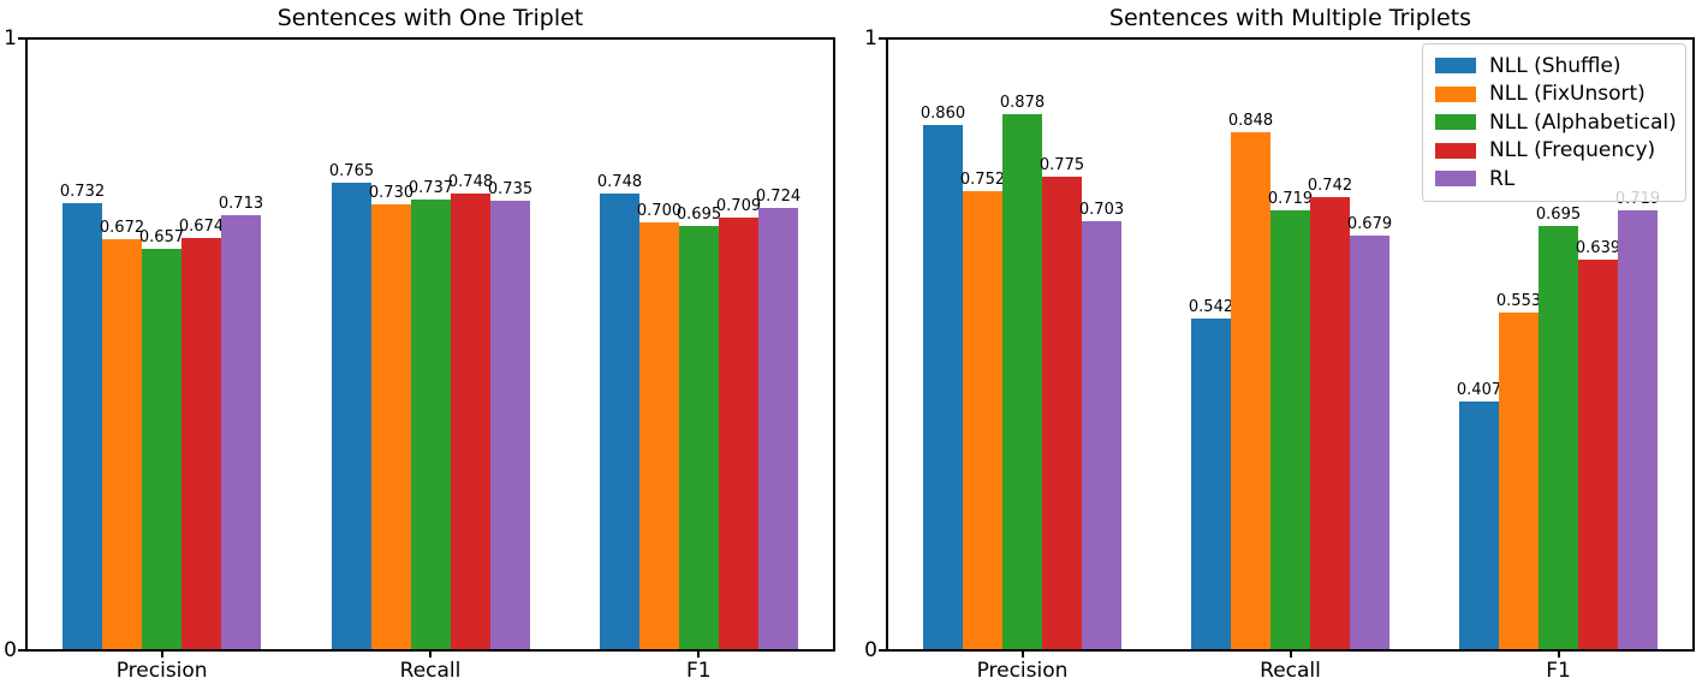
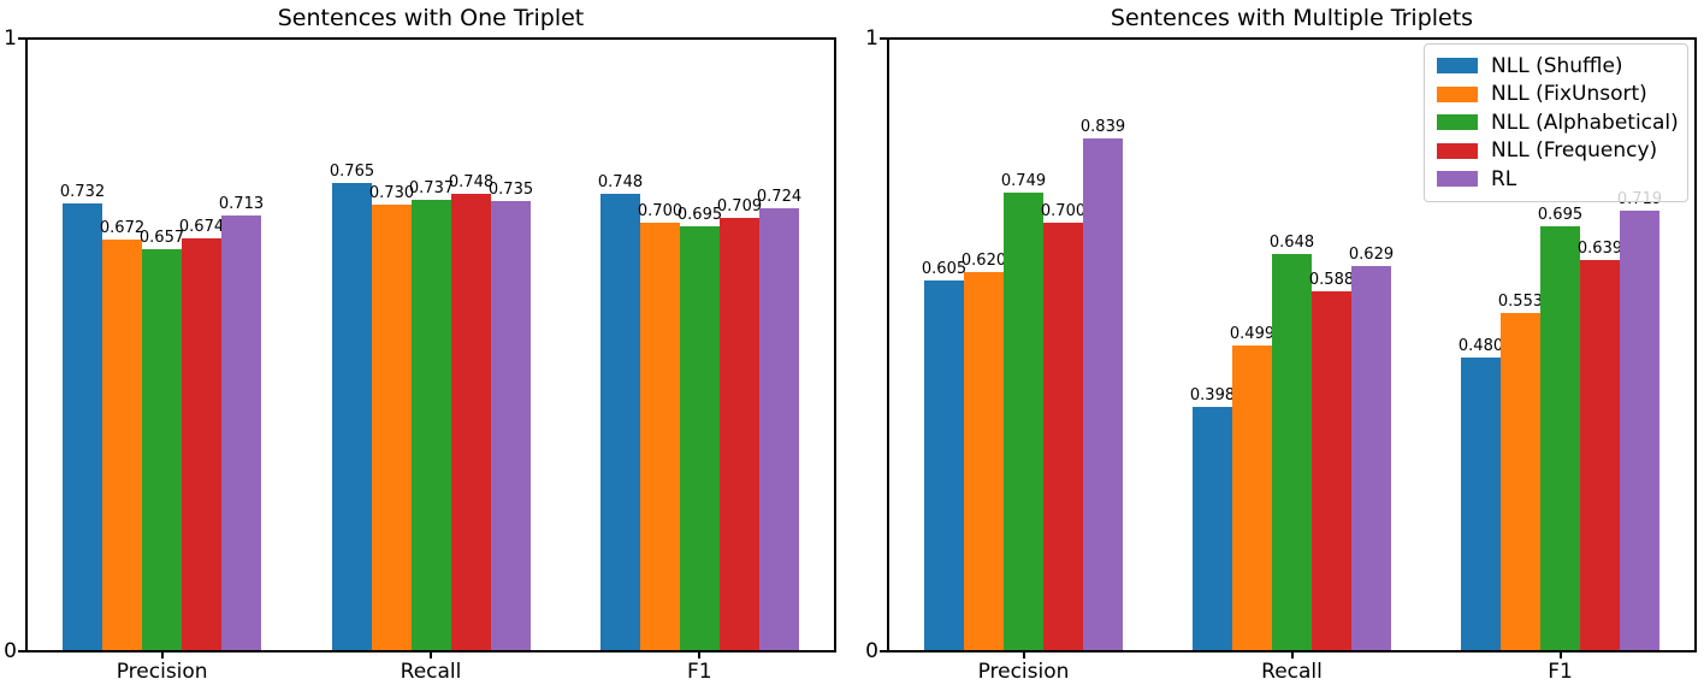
Sentences with Multiple Triplets/NLL (Shuffle)/Precision: 0.860 -> 0.605
Sentences with Multiple Triplets/NLL (FixUnsort)/Precision: 0.752 -> 0.620
Sentences with Multiple Triplets/NLL (Alphabetical)/Precision: 0.878 -> 0.749
Sentences with Multiple Triplets/NLL (Frequency)/Precision: 0.775 -> 0.700
Sentences with Multiple Triplets/RL/Precision: 0.703 -> 0.839
Sentences with Multiple Triplets/NLL (Shuffle)/Recall: 0.542 -> 0.398
Sentences with Multiple Triplets/NLL (FixUnsort)/Recall: 0.848 -> 0.499
Sentences with Multiple Triplets/NLL (Alphabetical)/Recall: 0.719 -> 0.648
Sentences with Multiple Triplets/NLL (Frequency)/Recall: 0.742 -> 0.588
Sentences with Multiple Triplets/RL/Recall: 0.679 -> 0.629
Sentences with Multiple Triplets/NLL (Shuffle)/F1: 0.407 -> 0.480
